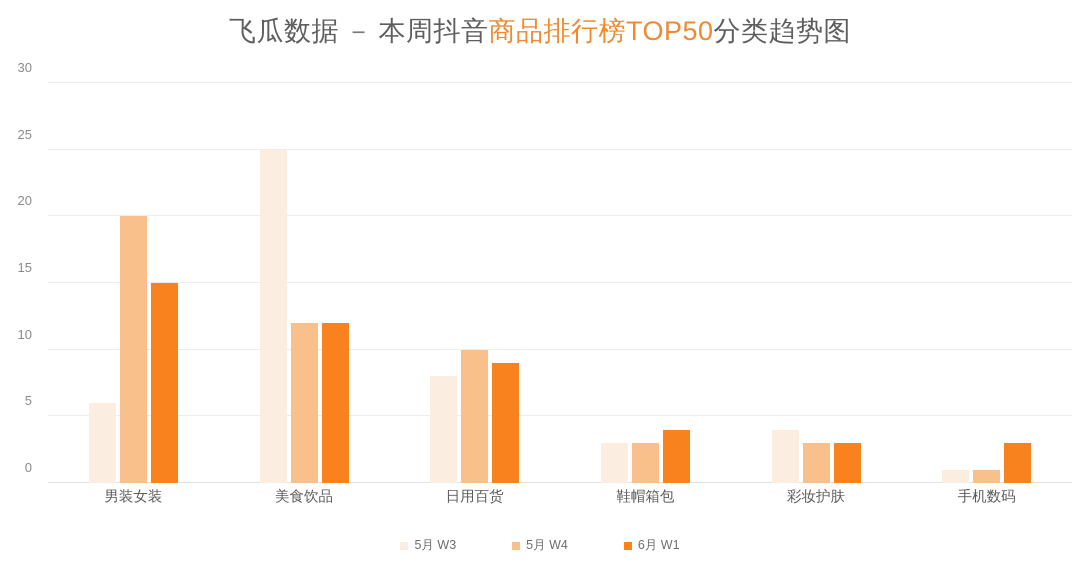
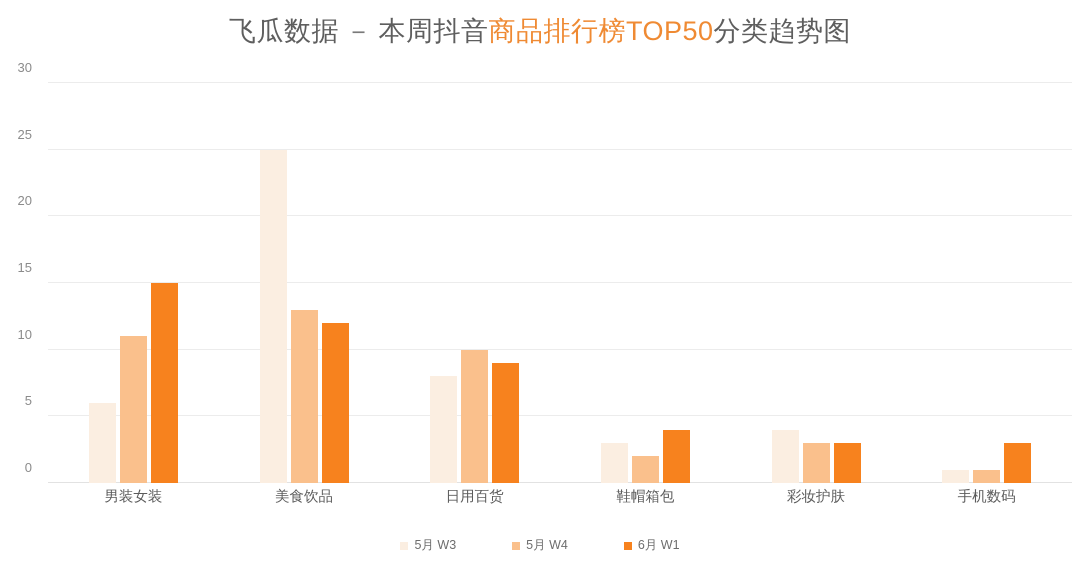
5月 W4/男装女装: 20 -> 11
5月 W4/美食饮品: 12 -> 13
5月 W4/鞋帽箱包: 3 -> 2
